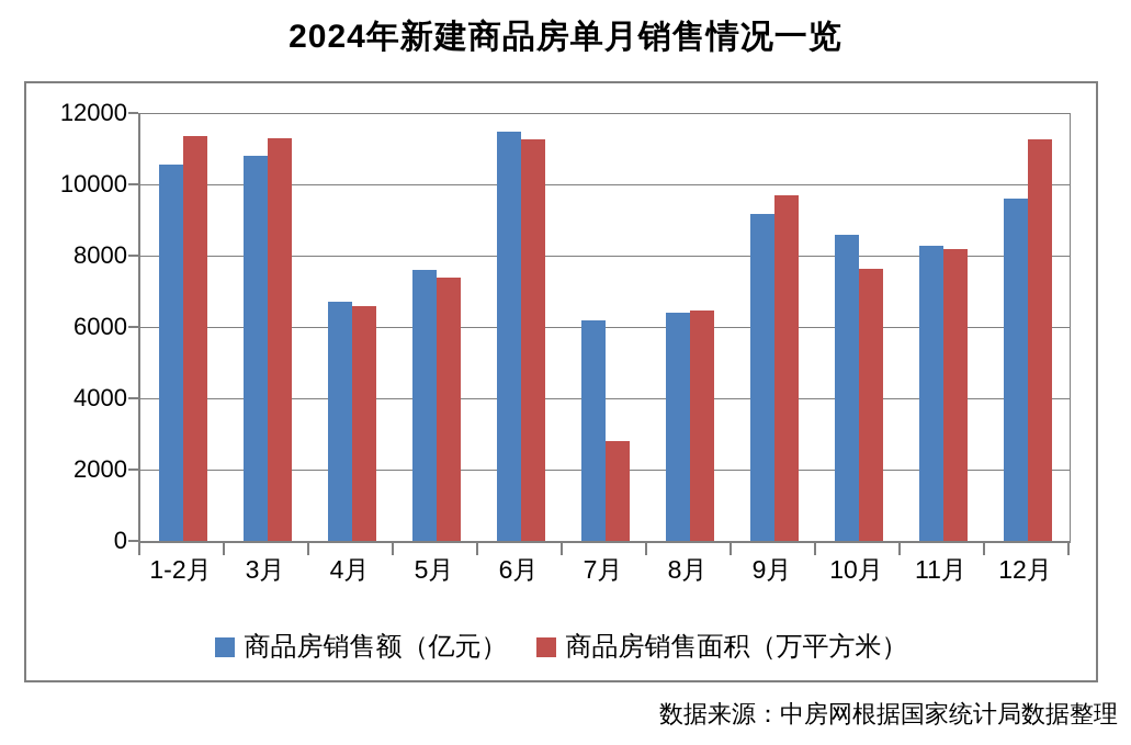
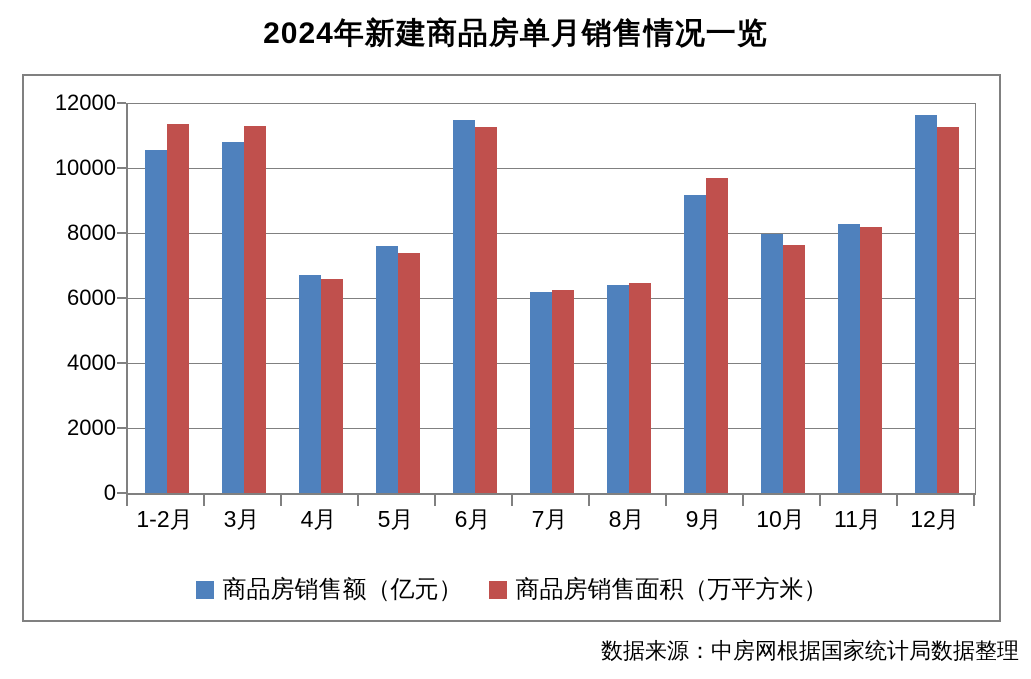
商品房销售面积（万平方米）/7月: 2800 -> 6200
商品房销售额（亿元）/10月: 8600 -> 8000
商品房销售额（亿元）/12月: 9600 -> 11600
